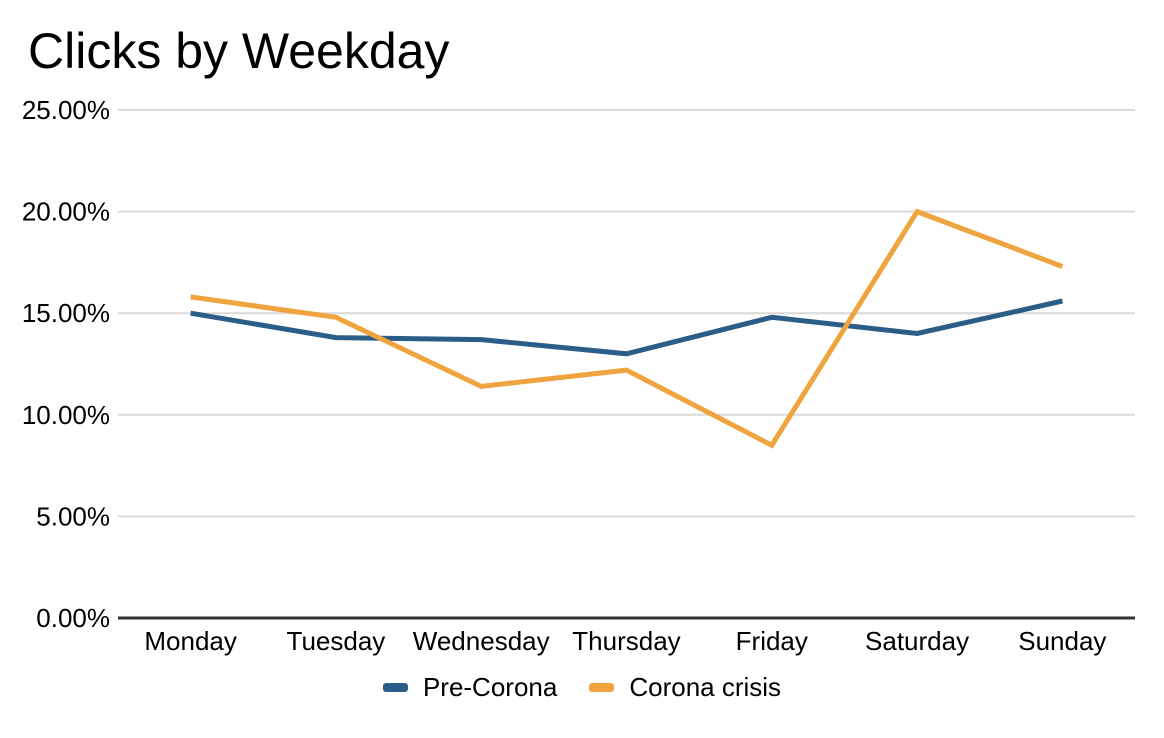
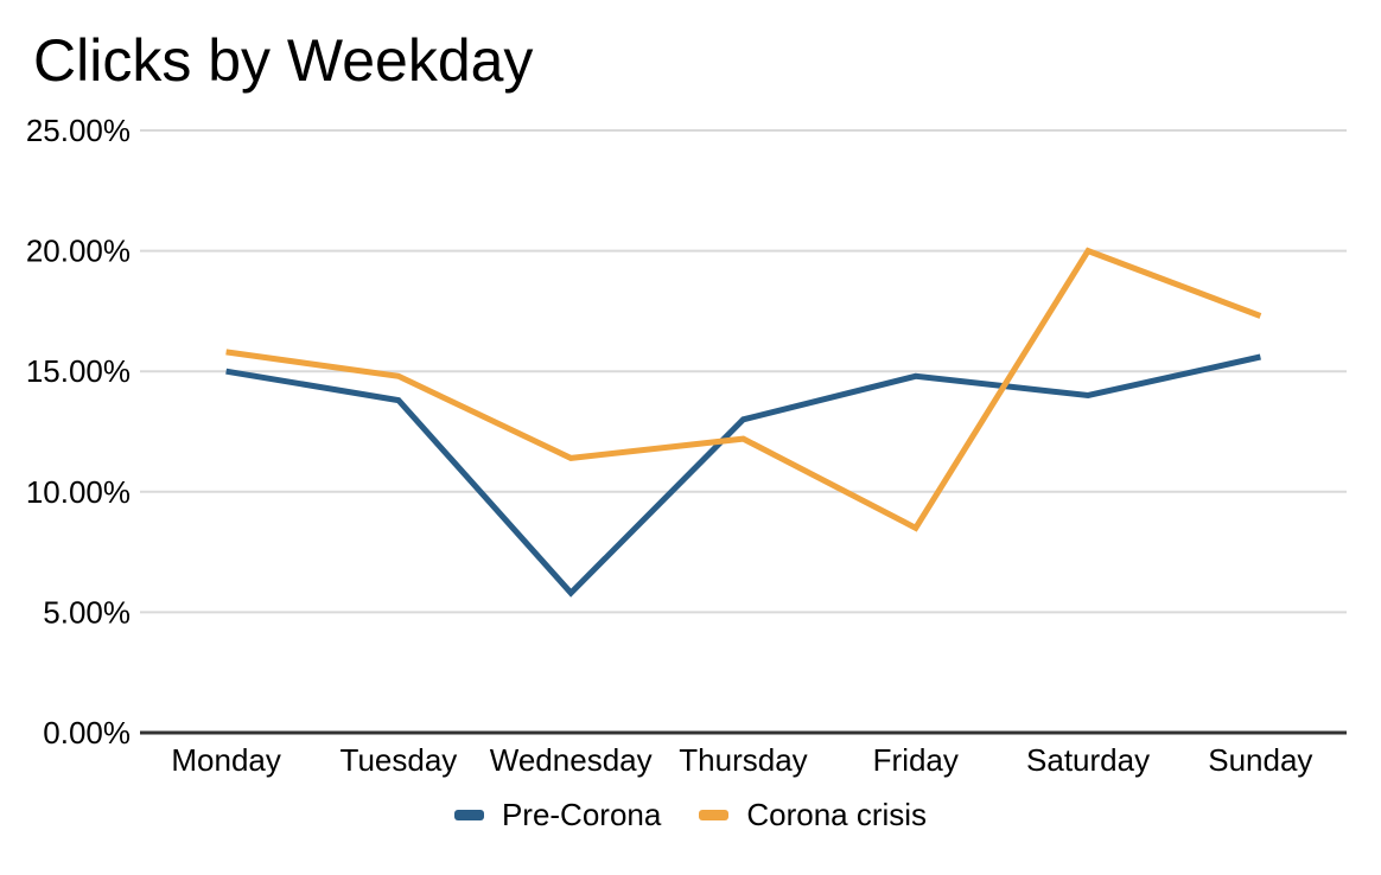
Pre-Corona/Wednesday: 13.7% -> 5.8%
